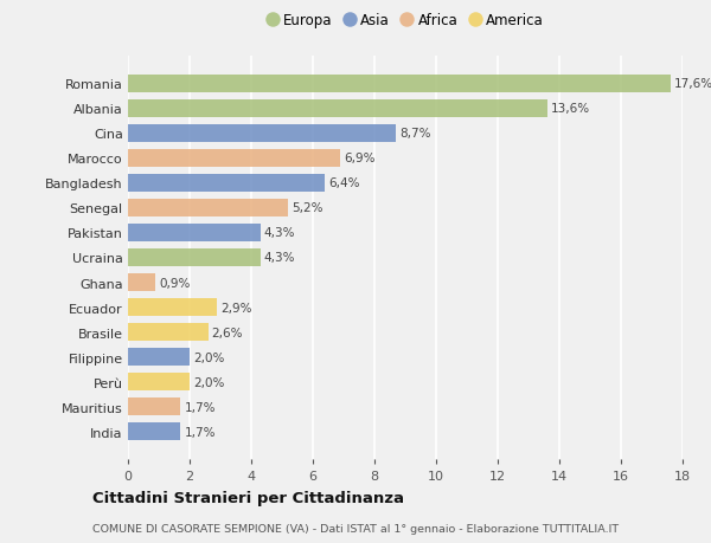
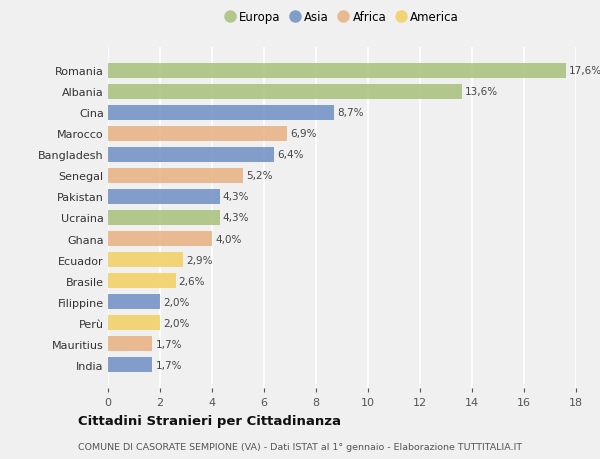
Ghana: 0,9% -> 4,0%
